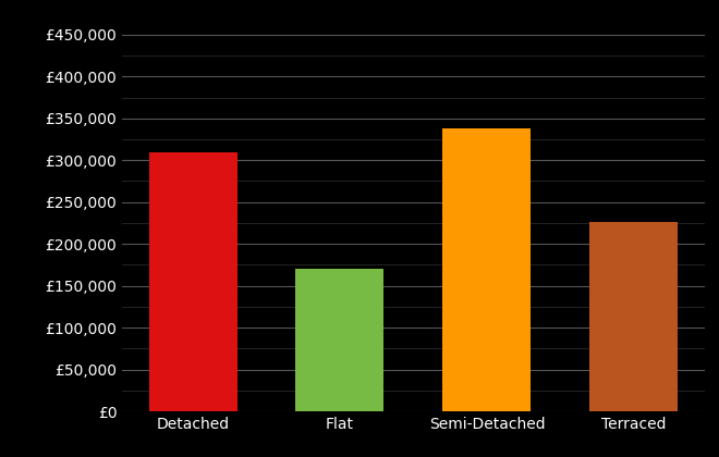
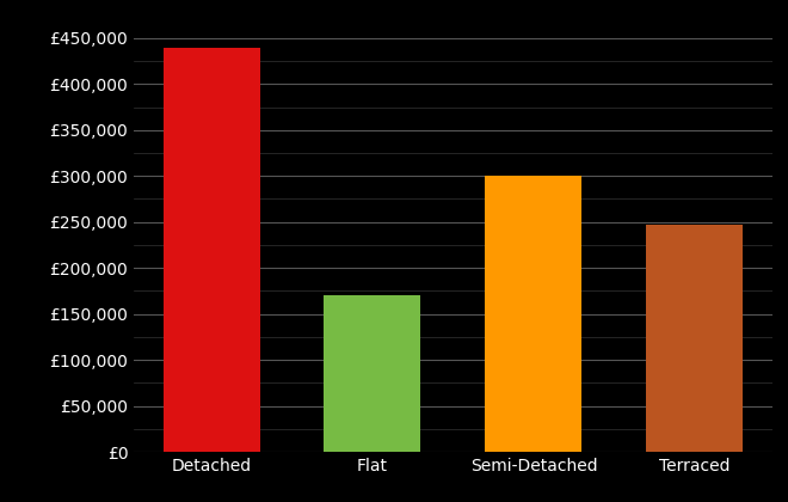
Detached: £310,000 -> £440,000
Semi-Detached: £338,000 -> £300,000
Terraced: £226,000 -> £247,000
